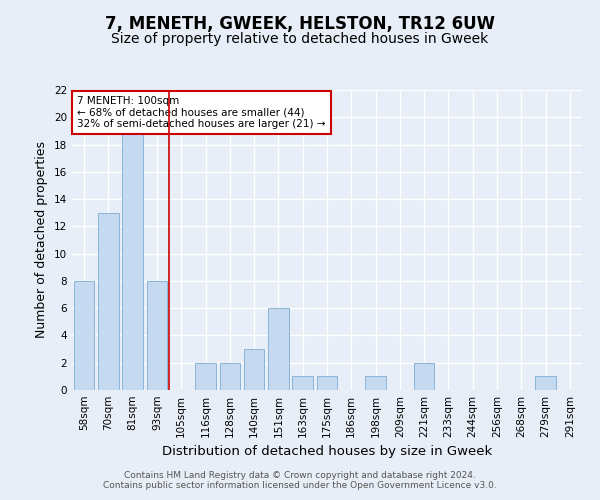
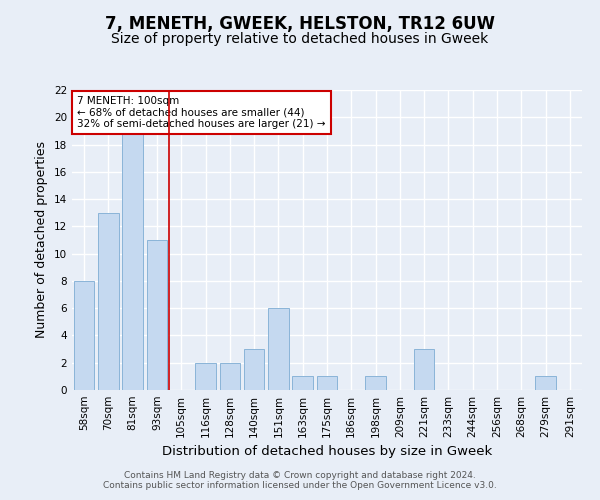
93sqm: 8 -> 11
221sqm: 2 -> 3
